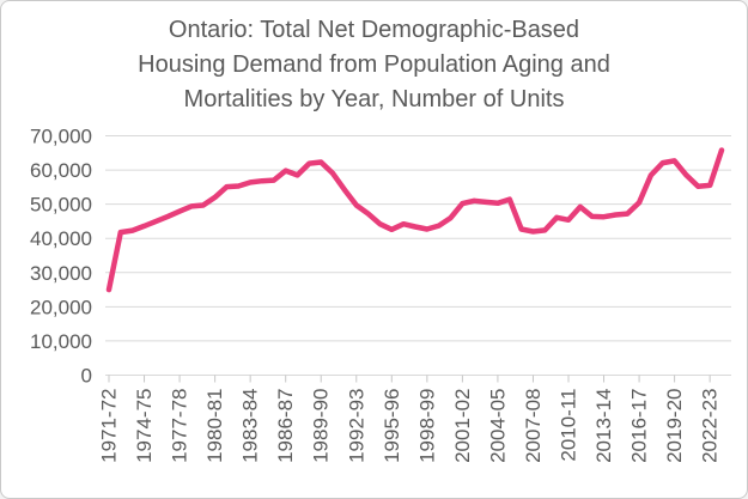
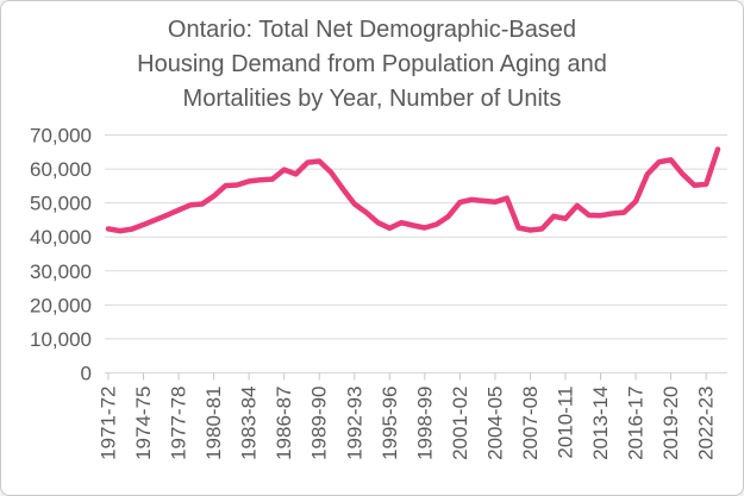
1971-72: 25000 -> 42000
